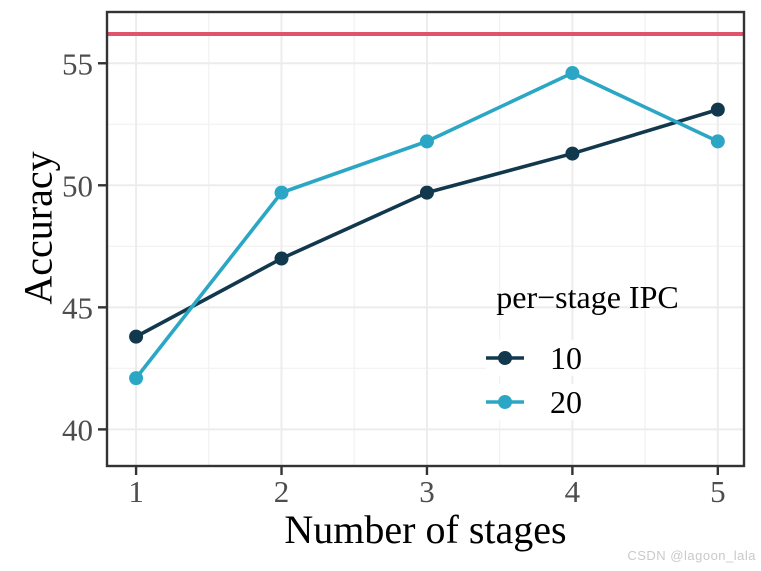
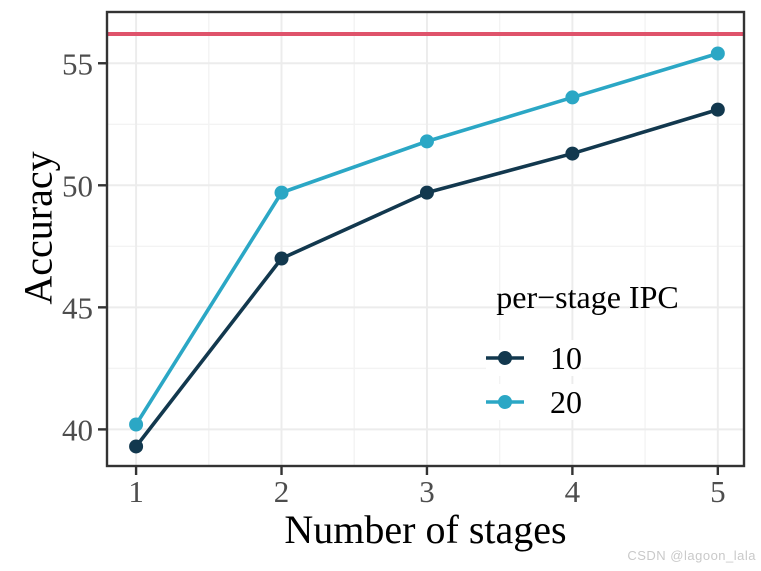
10/1: 43.8 -> 39.3
20/1: 42.1 -> 40.2
20/4: 54.6 -> 53.6
20/5: 51.8 -> 55.4
